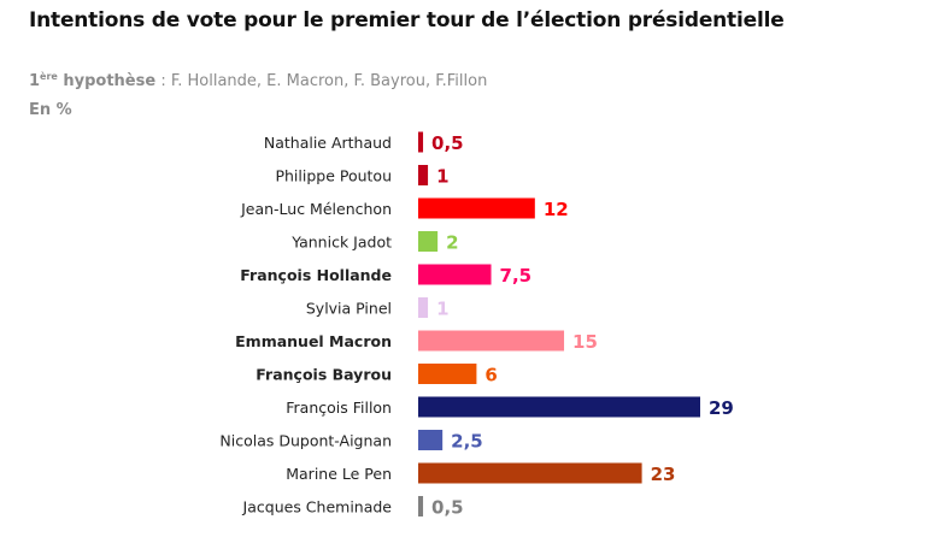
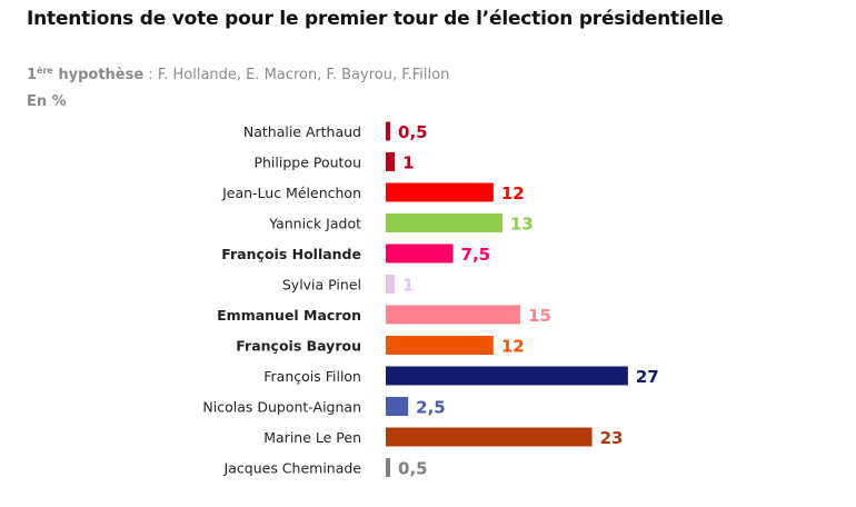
Yannick Jadot: 2 -> 13
François Bayrou: 6 -> 12
François Fillon: 29 -> 27
